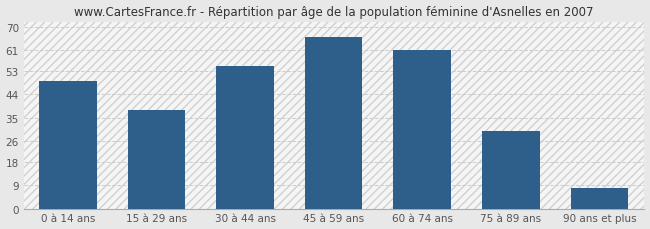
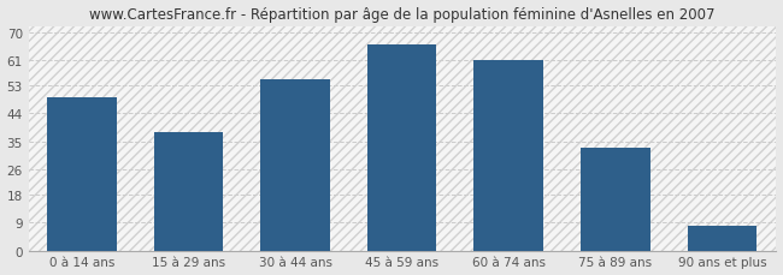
75 à 89 ans: 30 -> 33
